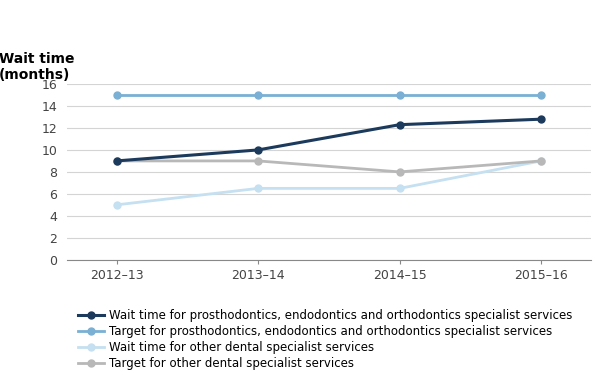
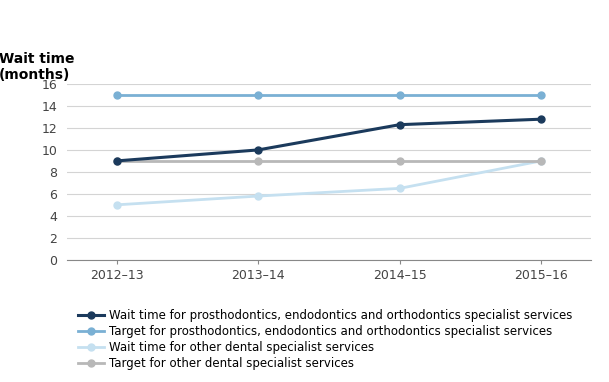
Wait time for other dental specialist services/2013–14: 6.5 -> 5.8
Target for other dental specialist services/2014–15: 8 -> 9
